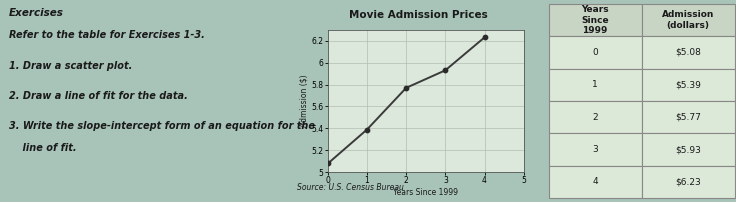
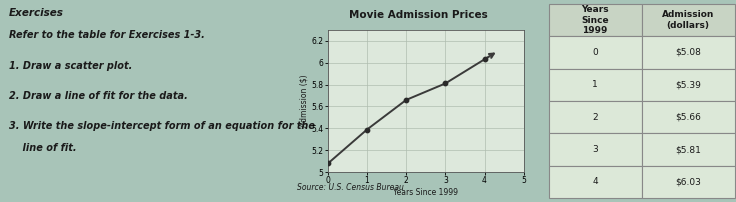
2: $5.77 -> $5.66
3: $5.93 -> $5.81
4: $6.23 -> $6.03
